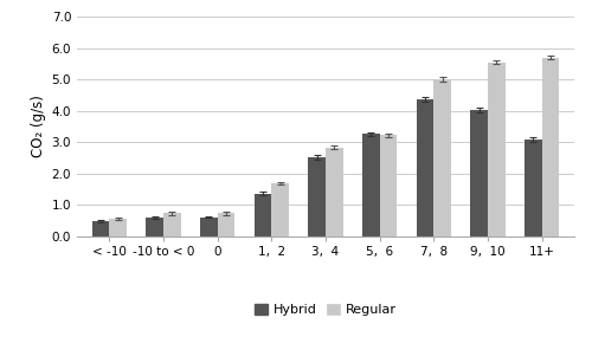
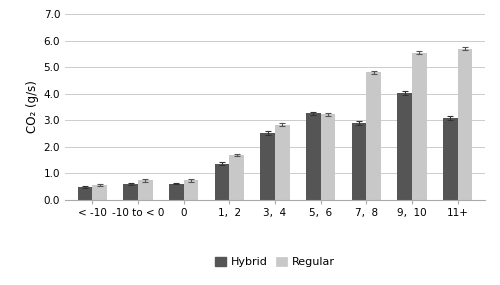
Hybrid/7, 8: 4.35 -> 2.90
Regular/7, 8: 5.02 -> 4.80
